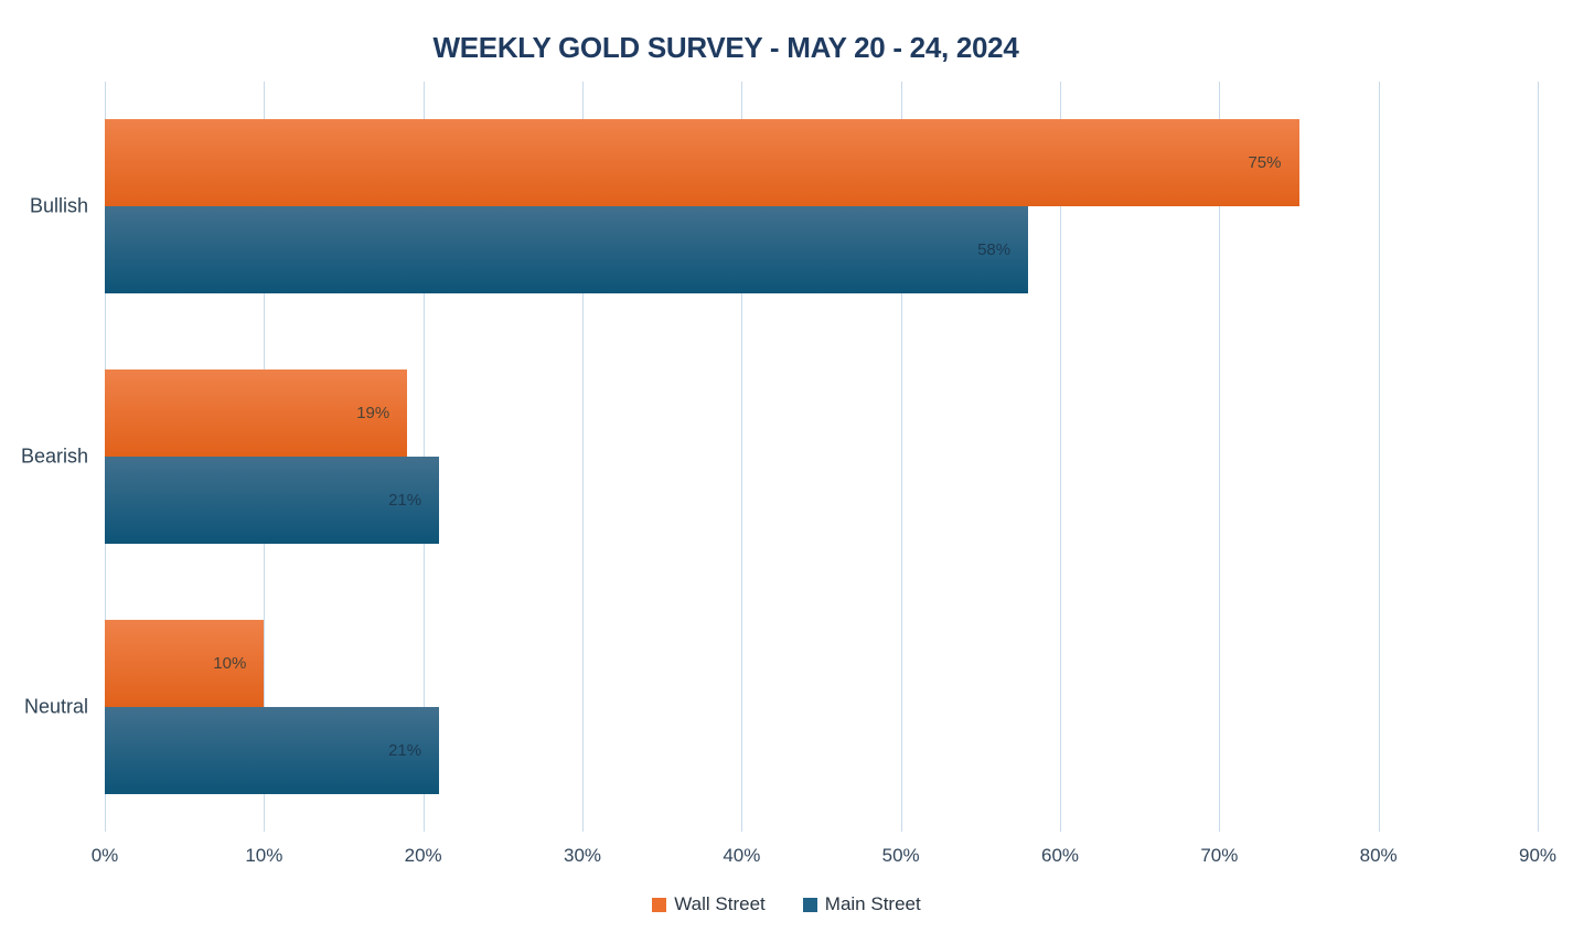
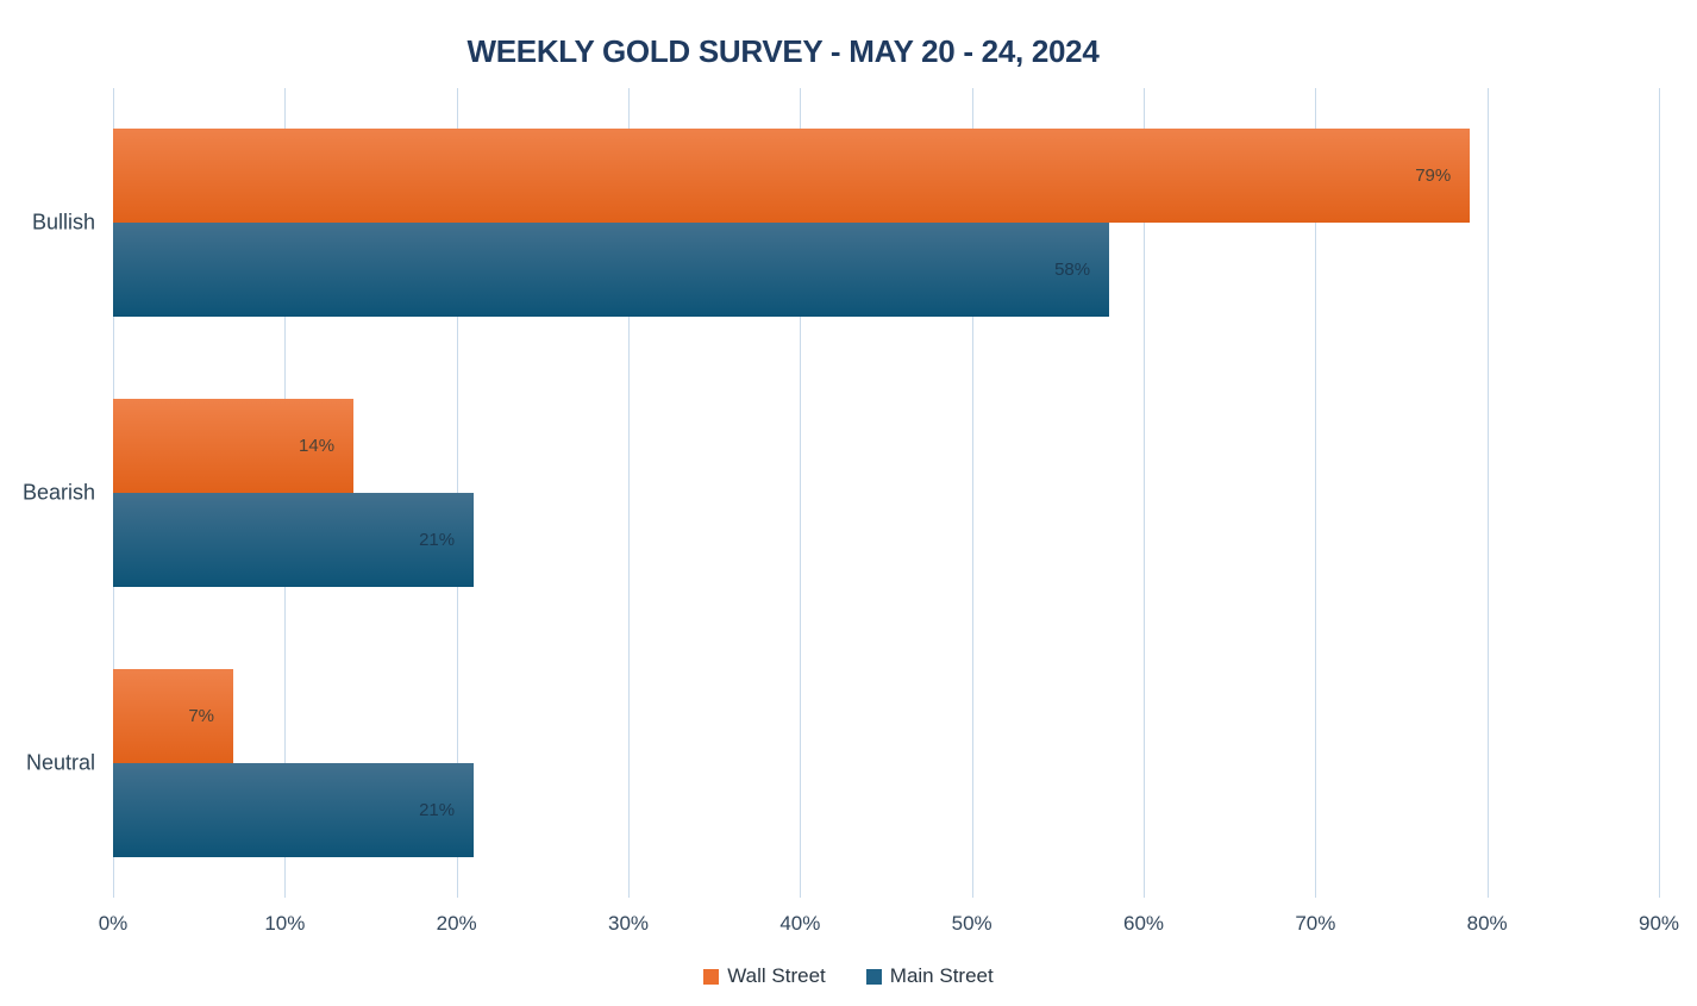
Wall Street/Bullish: 75% -> 79%
Wall Street/Bearish: 19% -> 14%
Wall Street/Neutral: 10% -> 7%
